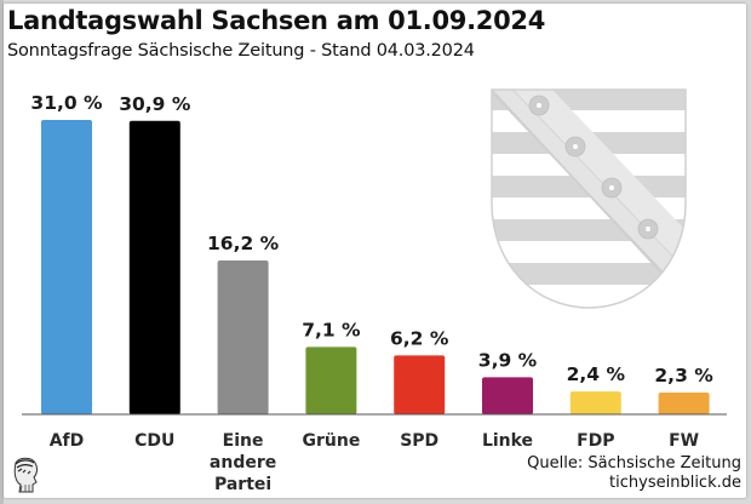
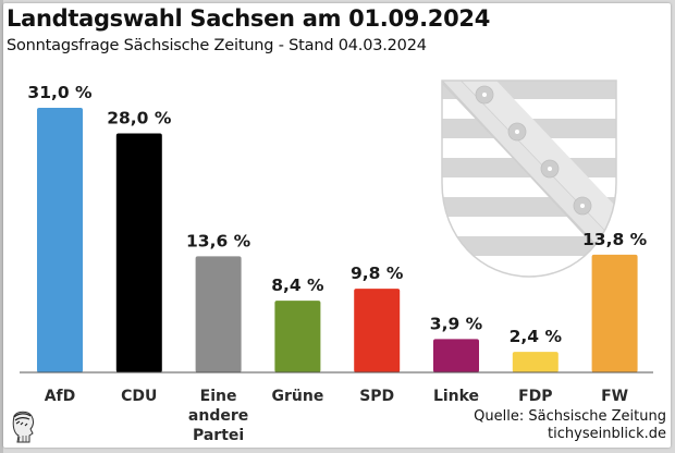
CDU: 30,9 -> 28,0
Eine andere Partei: 16,2 -> 13,6
Grüne: 7,1 -> 8,4
SPD: 6,2 -> 9,8
FW: 2,3 -> 13,8
